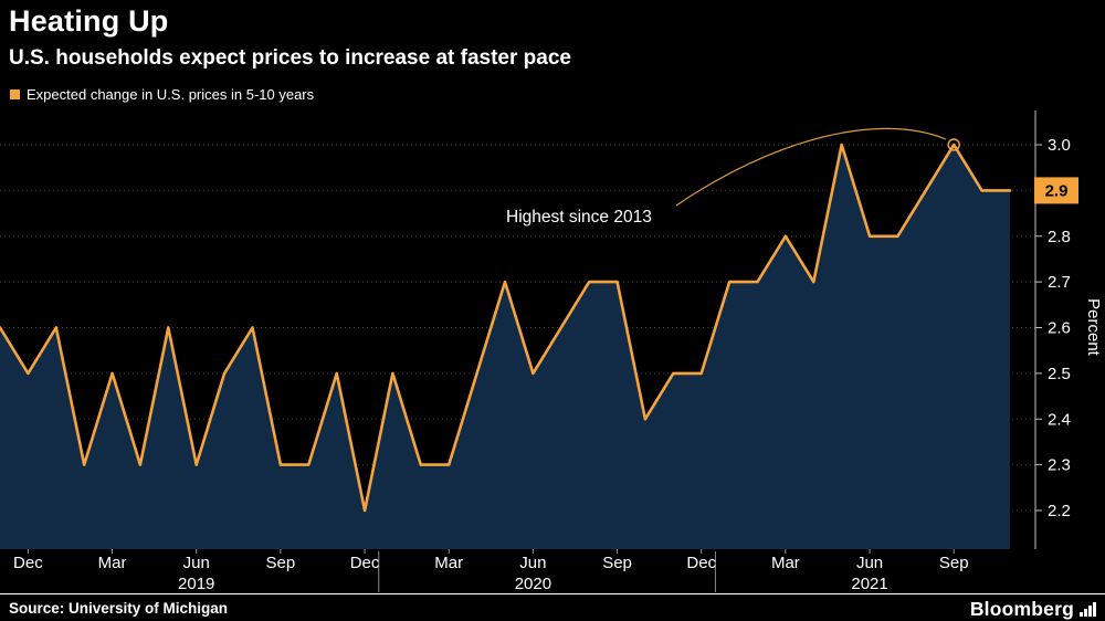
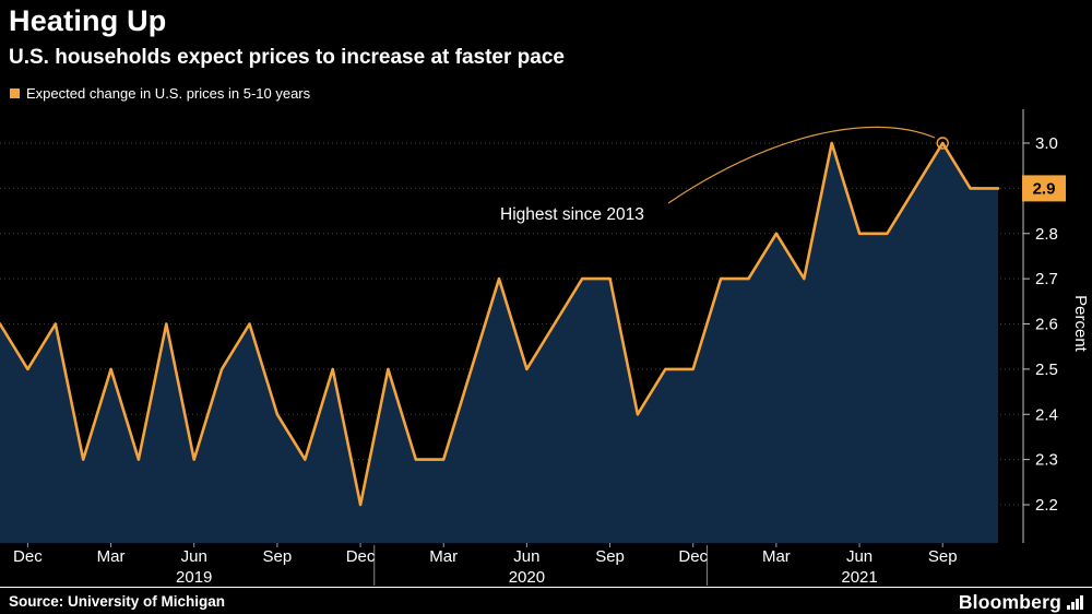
Sep 2019: 2.3 -> 2.4
